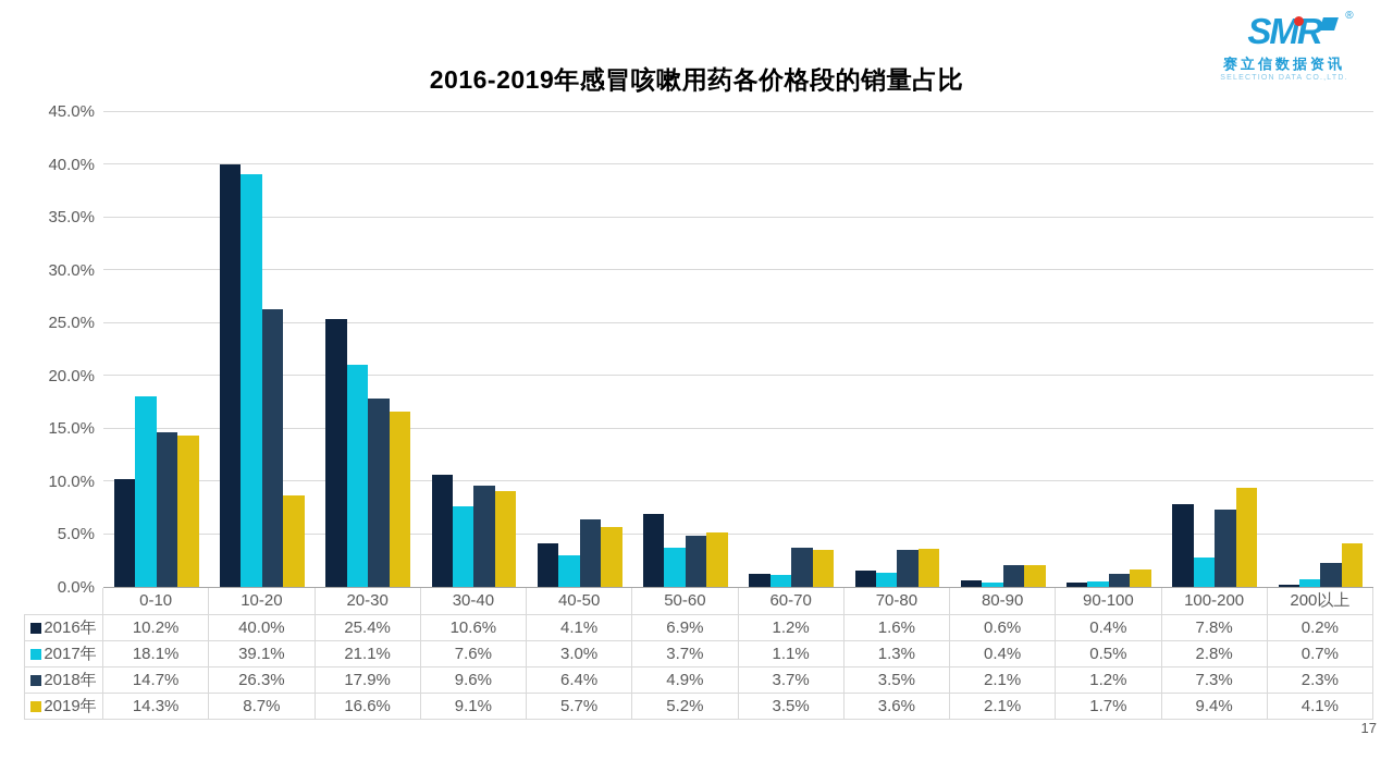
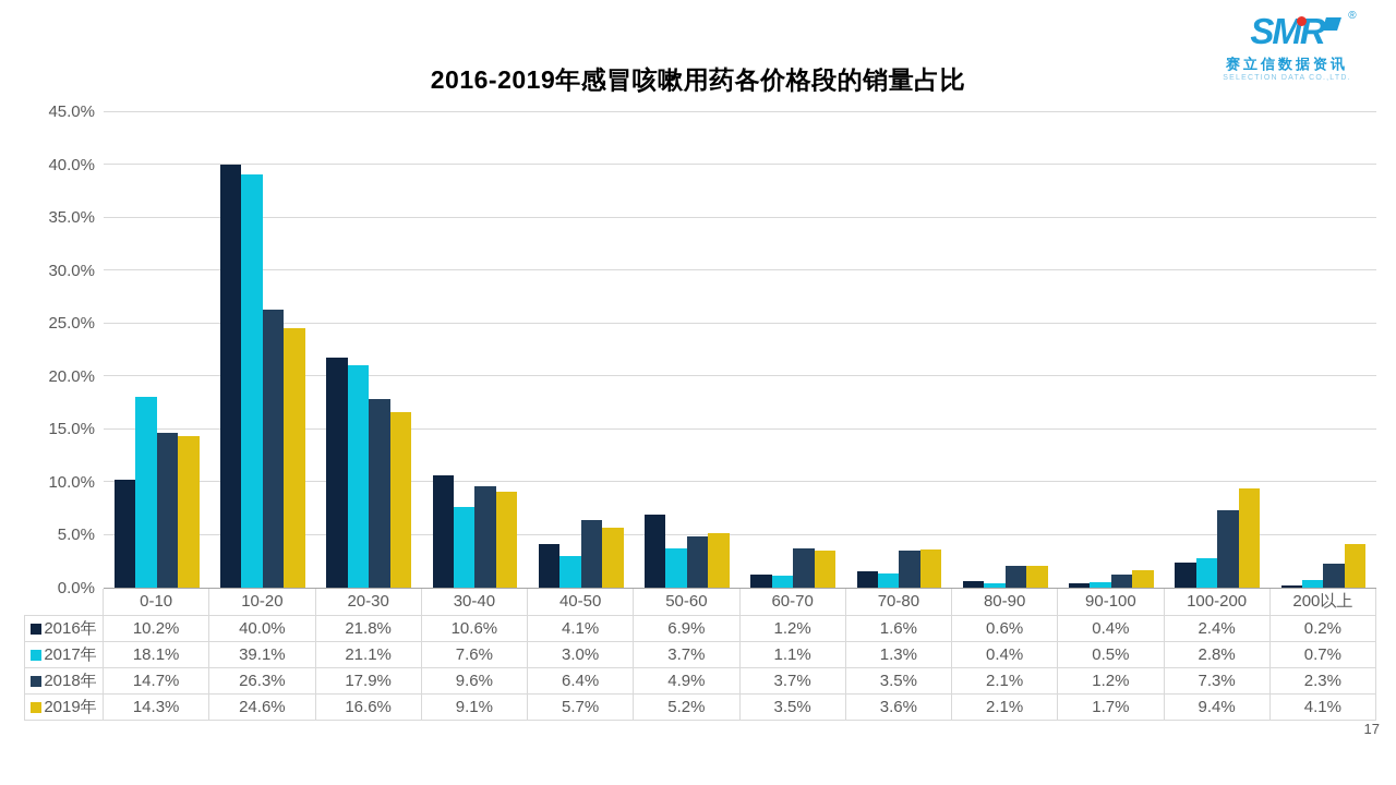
2019年/10-20: 8.7% -> 24.6%
2016年/20-30: 25.4% -> 21.8%
2016年/100-200: 7.8% -> 2.4%
